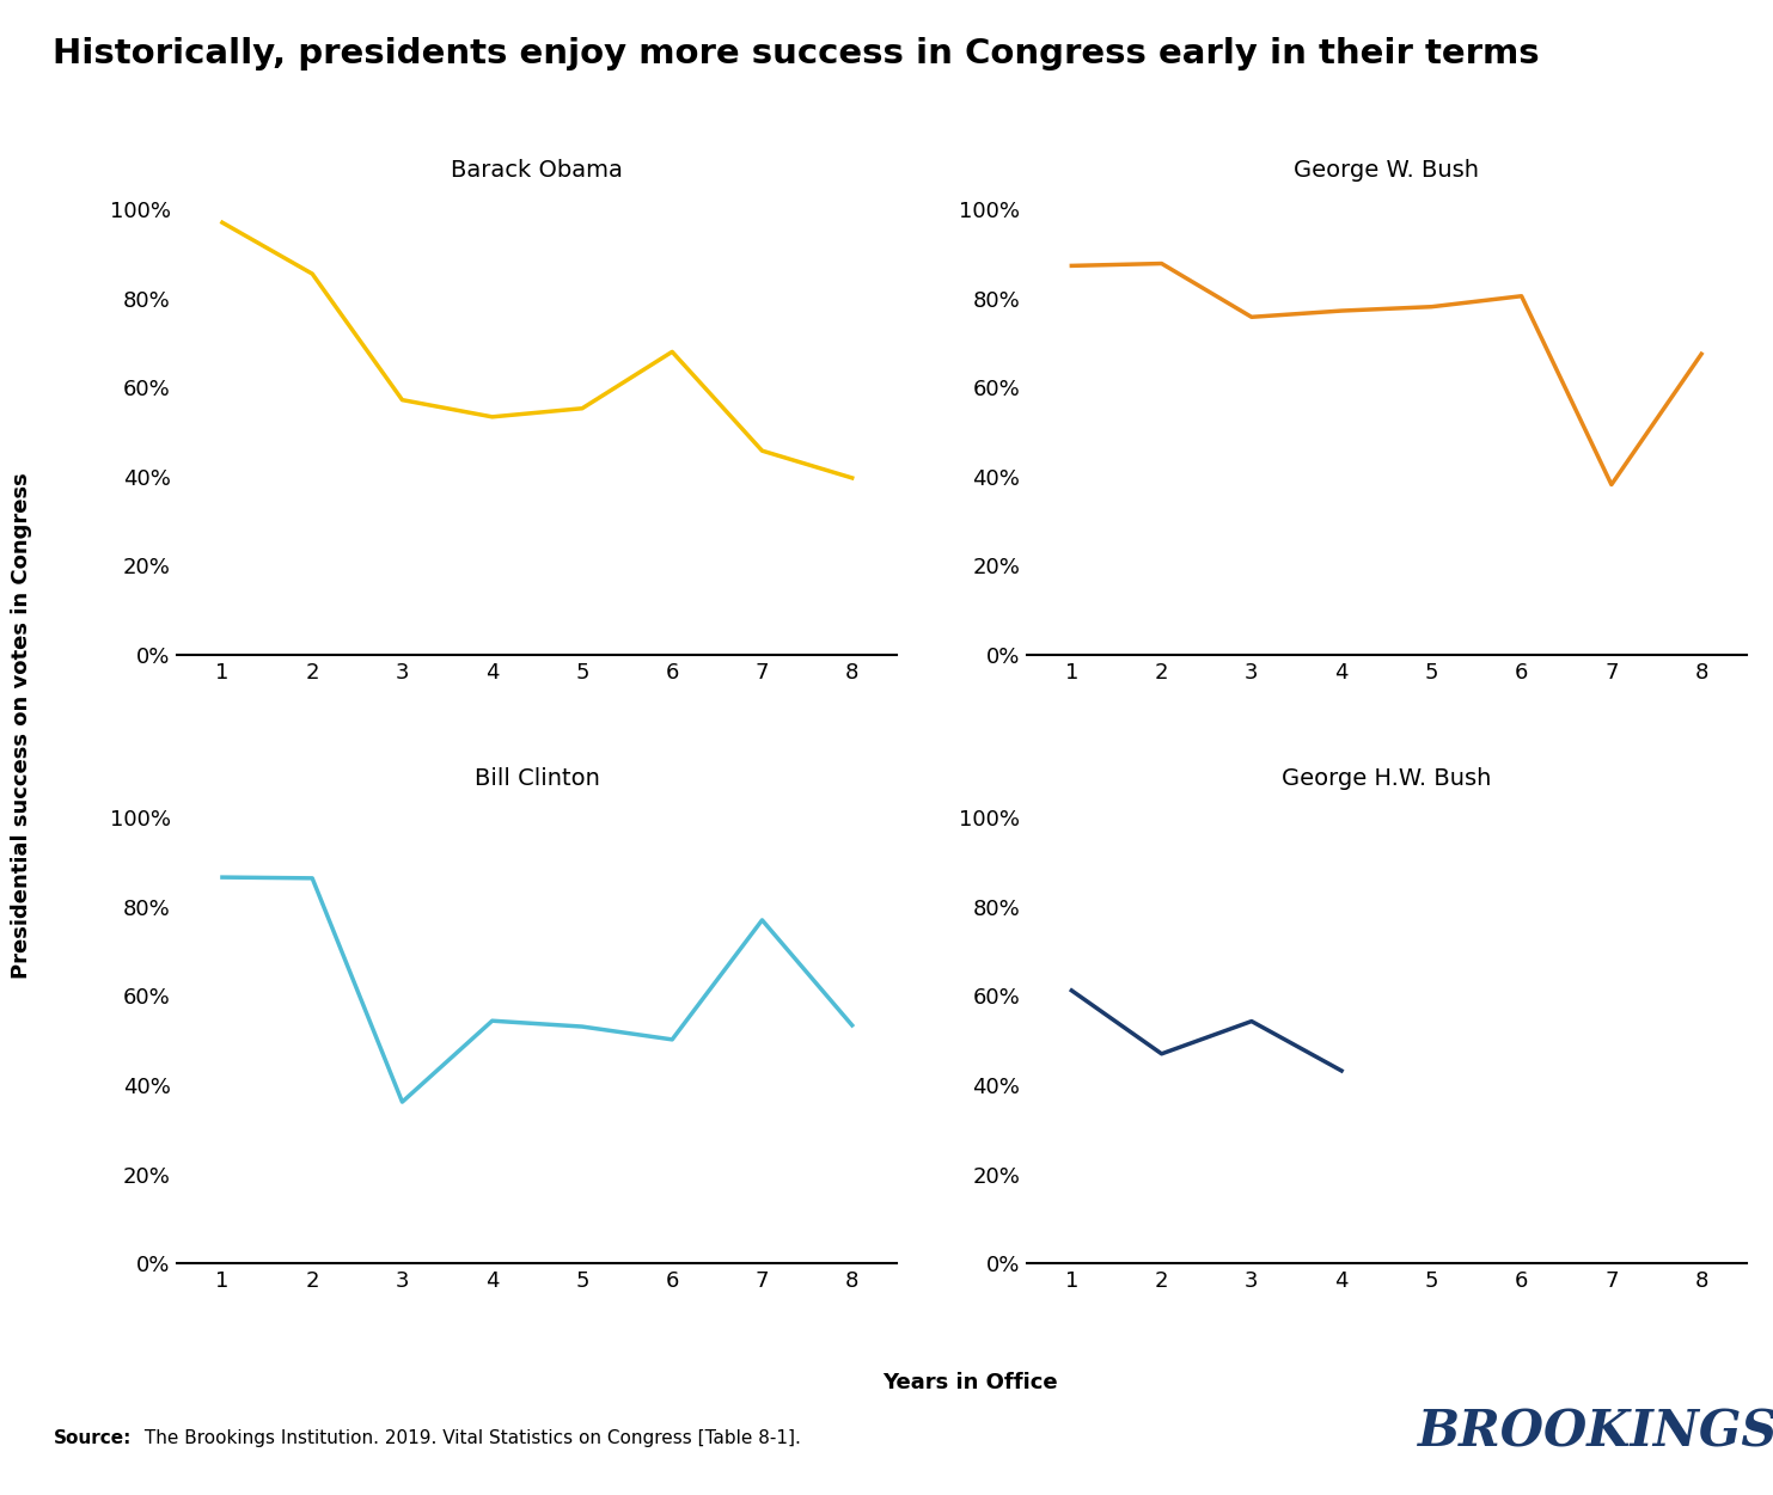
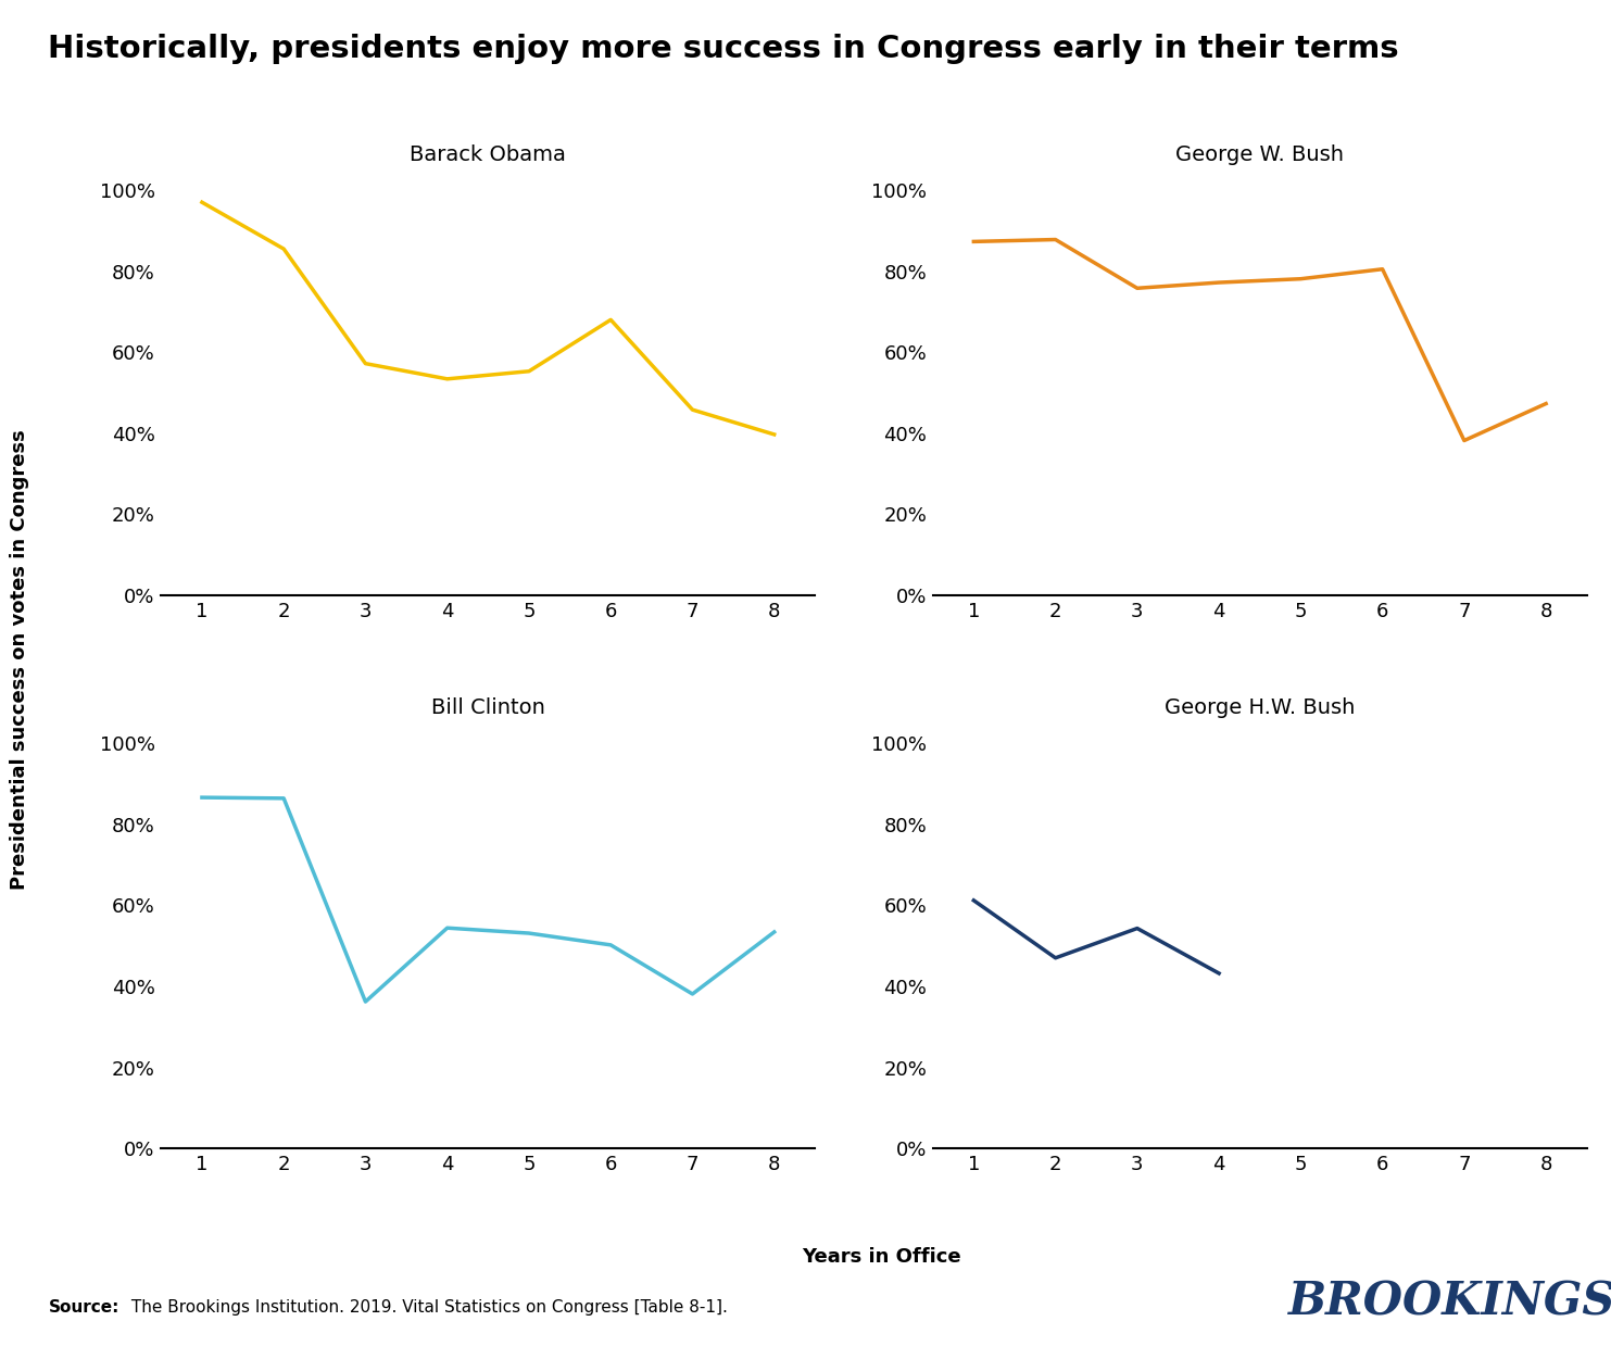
George W. Bush/8: 67.5% -> 47.3%
Bill Clinton/7: 77.0% -> 38.1%
